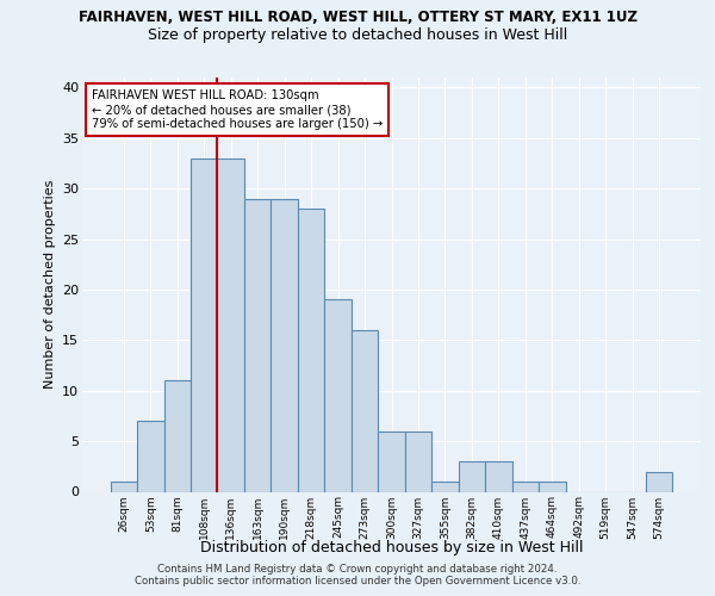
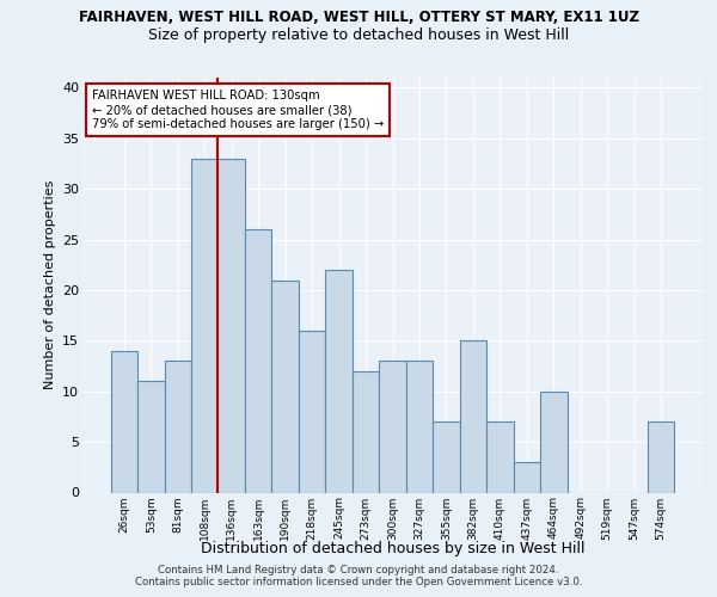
26sqm: 1 -> 14
53sqm: 7 -> 11
81sqm: 11 -> 13
163sqm: 29 -> 26
190sqm: 29 -> 21
218sqm: 28 -> 16
245sqm: 19 -> 22
273sqm: 16 -> 12
300sqm: 6 -> 13
327sqm: 6 -> 13
355sqm: 1 -> 7
382sqm: 3 -> 15
410sqm: 3 -> 7
437sqm: 1 -> 3
464sqm: 1 -> 10
574sqm: 2 -> 7
